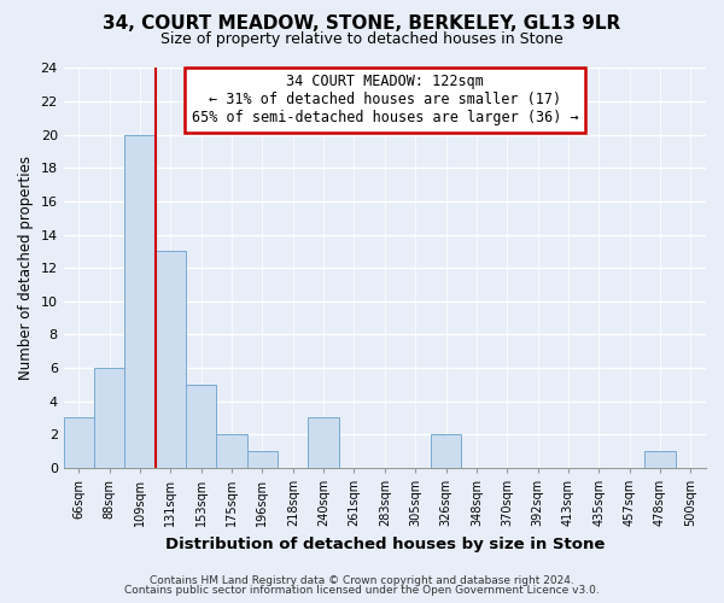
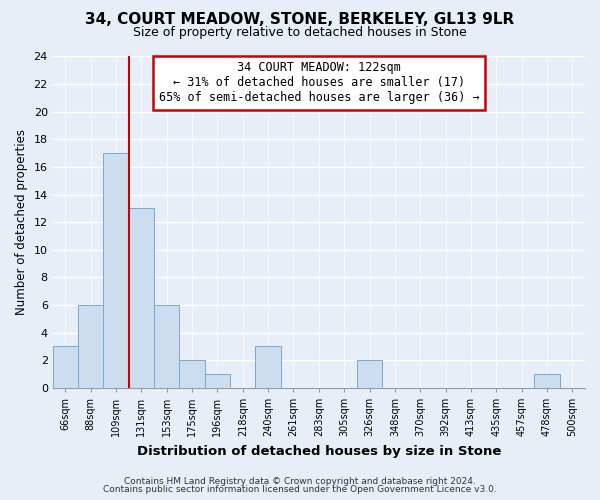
109sqm: 20 -> 17
153sqm: 5 -> 6
